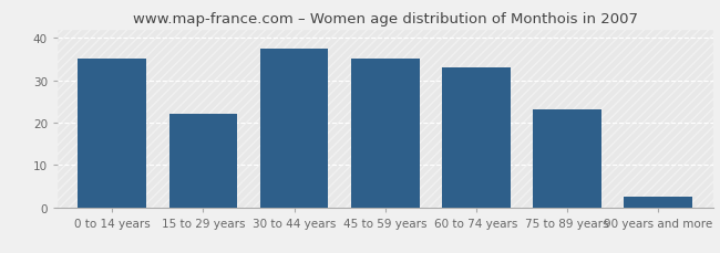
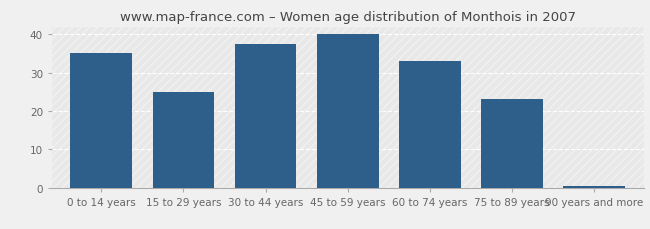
15 to 29 years: 22.0 -> 25.0
45 to 59 years: 35.0 -> 40.0
90 years and more: 2.5 -> 0.5
